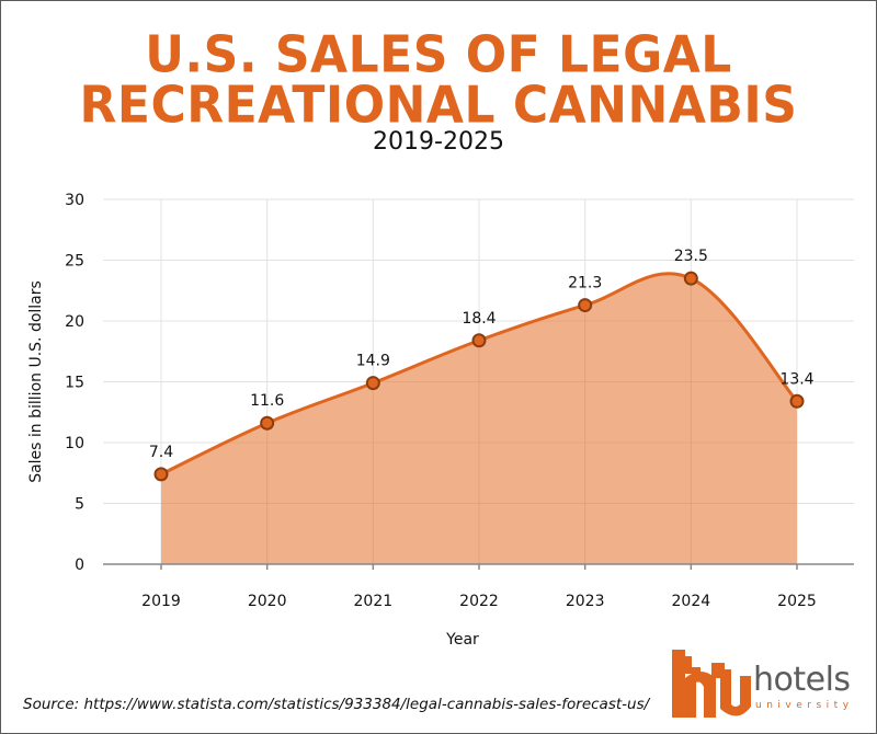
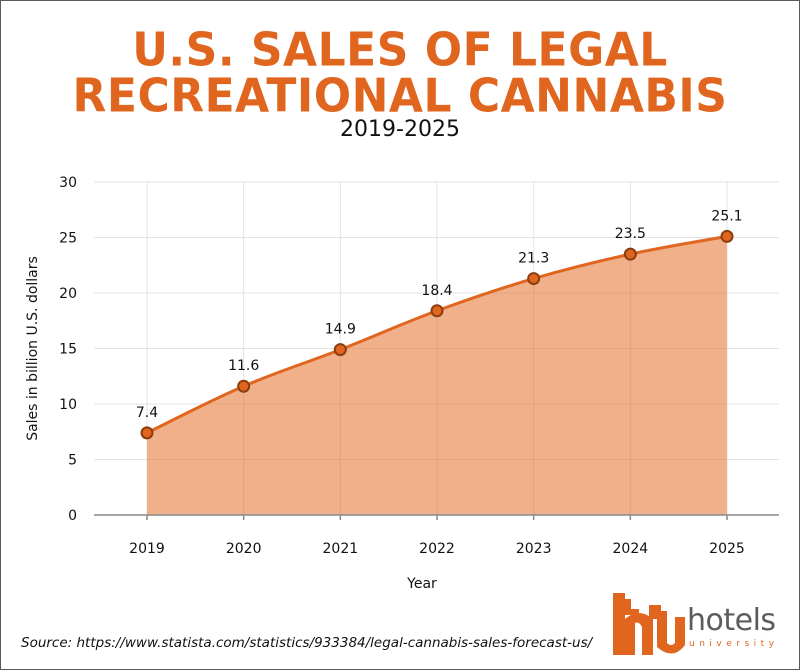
2025: 13.4 -> 25.1
